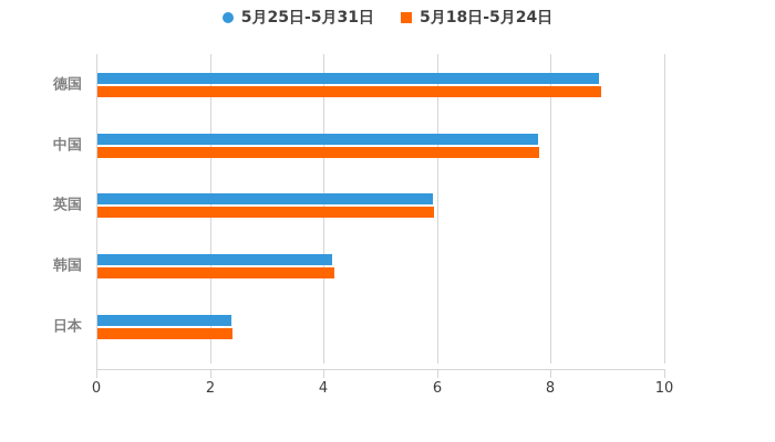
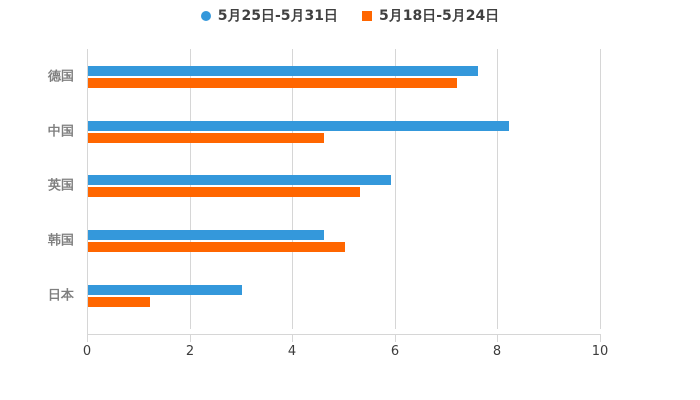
5月25日-5月31日/德国: 8.8 -> 7.6
5月18日-5月24日/德国: 8.9 -> 7.2
5月25日-5月31日/中国: 7.8 -> 8.2
5月18日-5月24日/中国: 7.8 -> 4.6
5月18日-5月24日/英国: 5.9 -> 5.3
5月25日-5月31日/韩国: 4.1 -> 4.6
5月18日-5月24日/韩国: 4.2 -> 5.0
5月25日-5月31日/日本: 2.4 -> 3.0
5月18日-5月24日/日本: 2.4 -> 1.2
